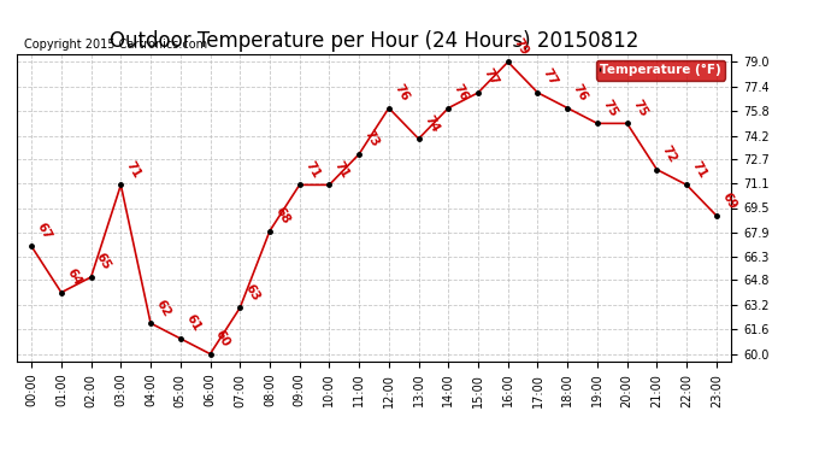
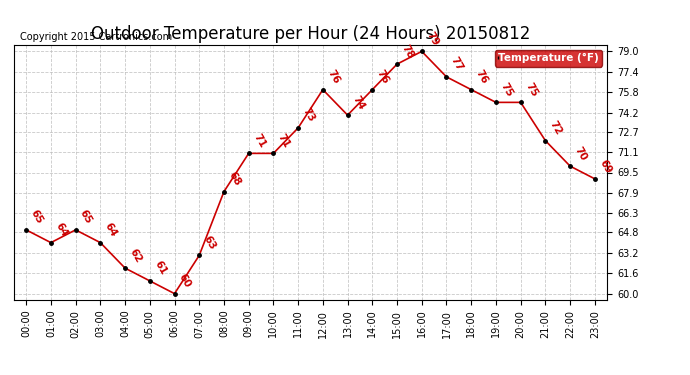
00:00: 67 -> 65
03:00: 71 -> 64
15:00: 77 -> 78
22:00: 71 -> 70
